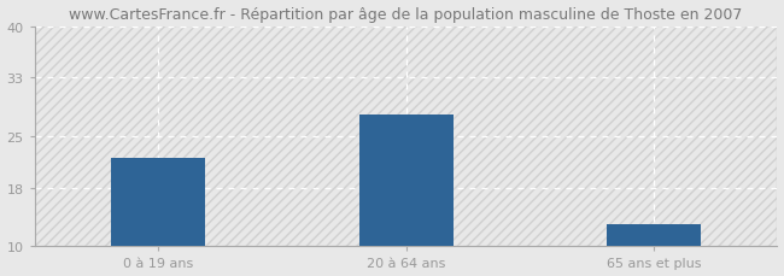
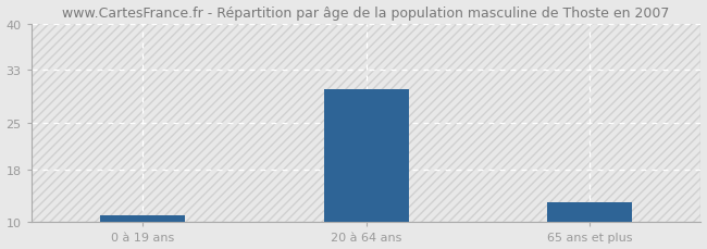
0 à 19 ans: 22 -> 11
20 à 64 ans: 28 -> 30
